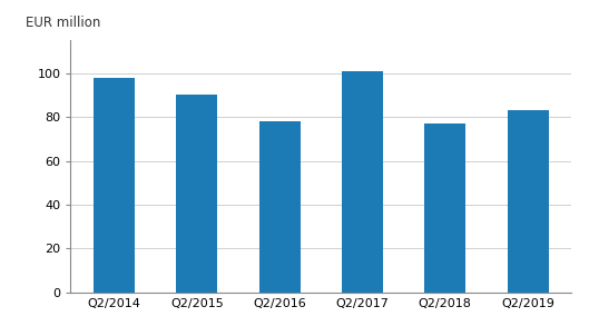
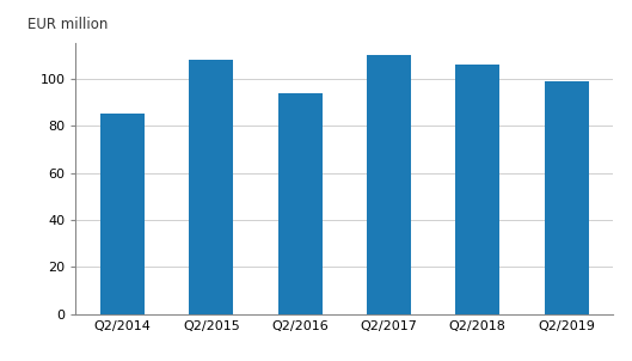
Q2/2014: 98 -> 85
Q2/2015: 90 -> 108
Q2/2016: 78 -> 94
Q2/2017: 101 -> 110
Q2/2018: 77 -> 106
Q2/2019: 83 -> 99
